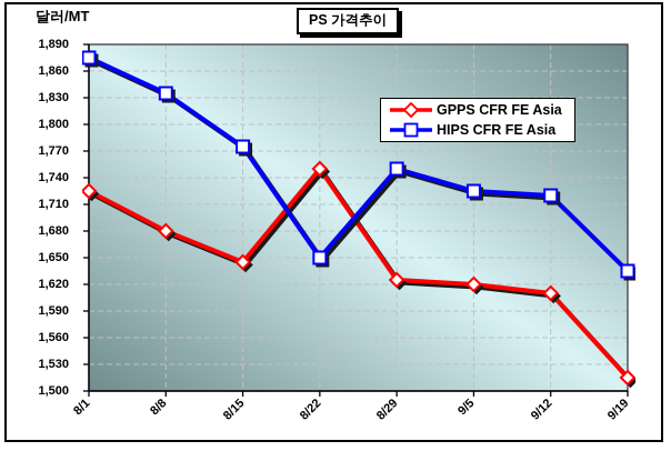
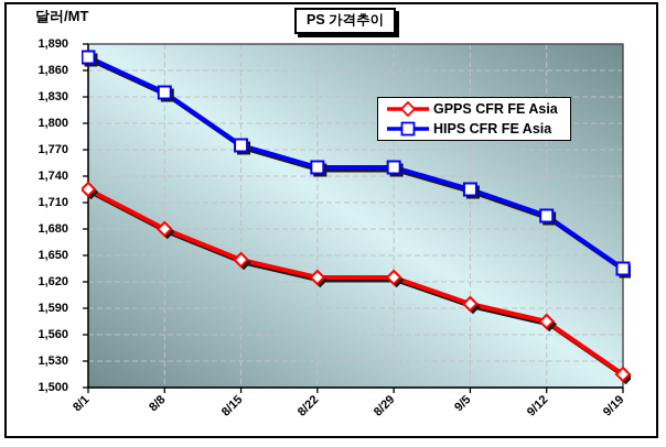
GPPS CFR FE Asia/8/22: 1750 -> 1620
HIPS CFR FE Asia/8/22: 1650 -> 1750
GPPS CFR FE Asia/9/5: 1620 -> 1600
GPPS CFR FE Asia/9/12: 1610 -> 1580
HIPS CFR FE Asia/9/12: 1720 -> 1700
